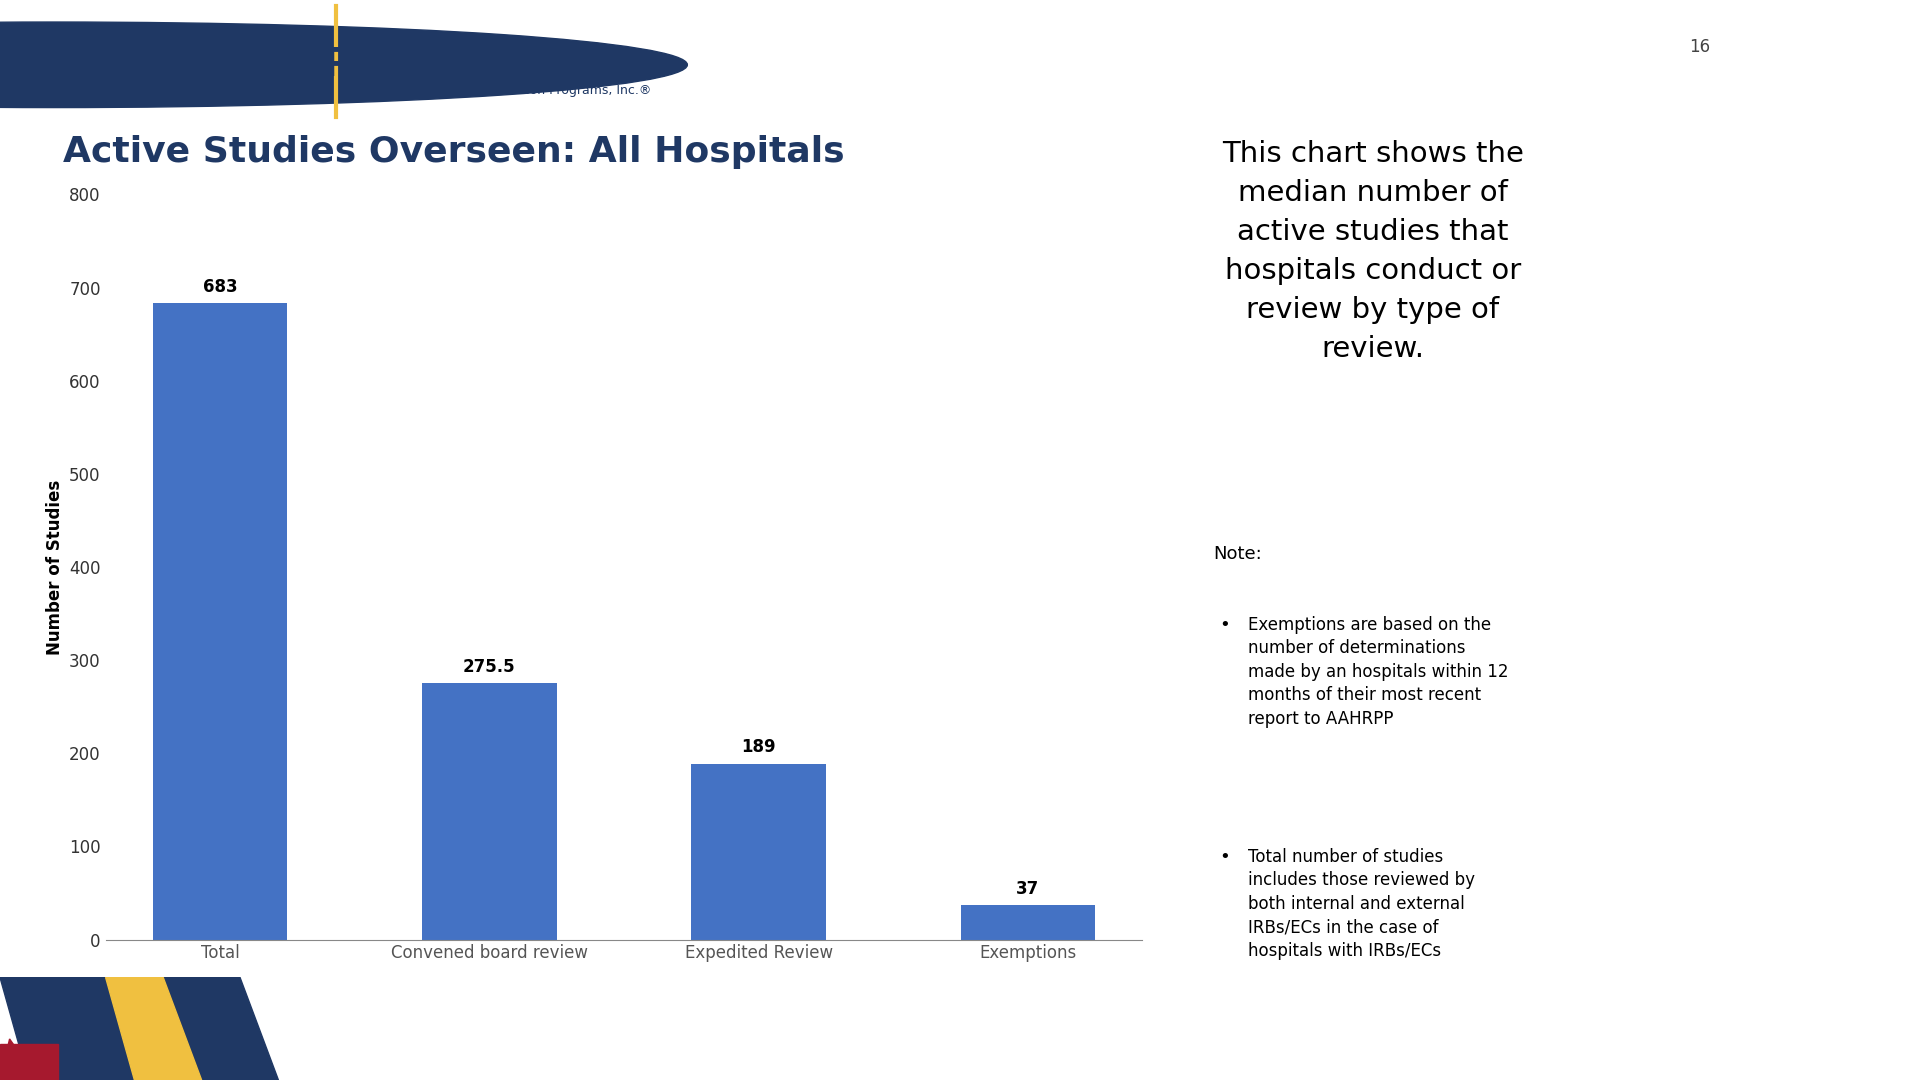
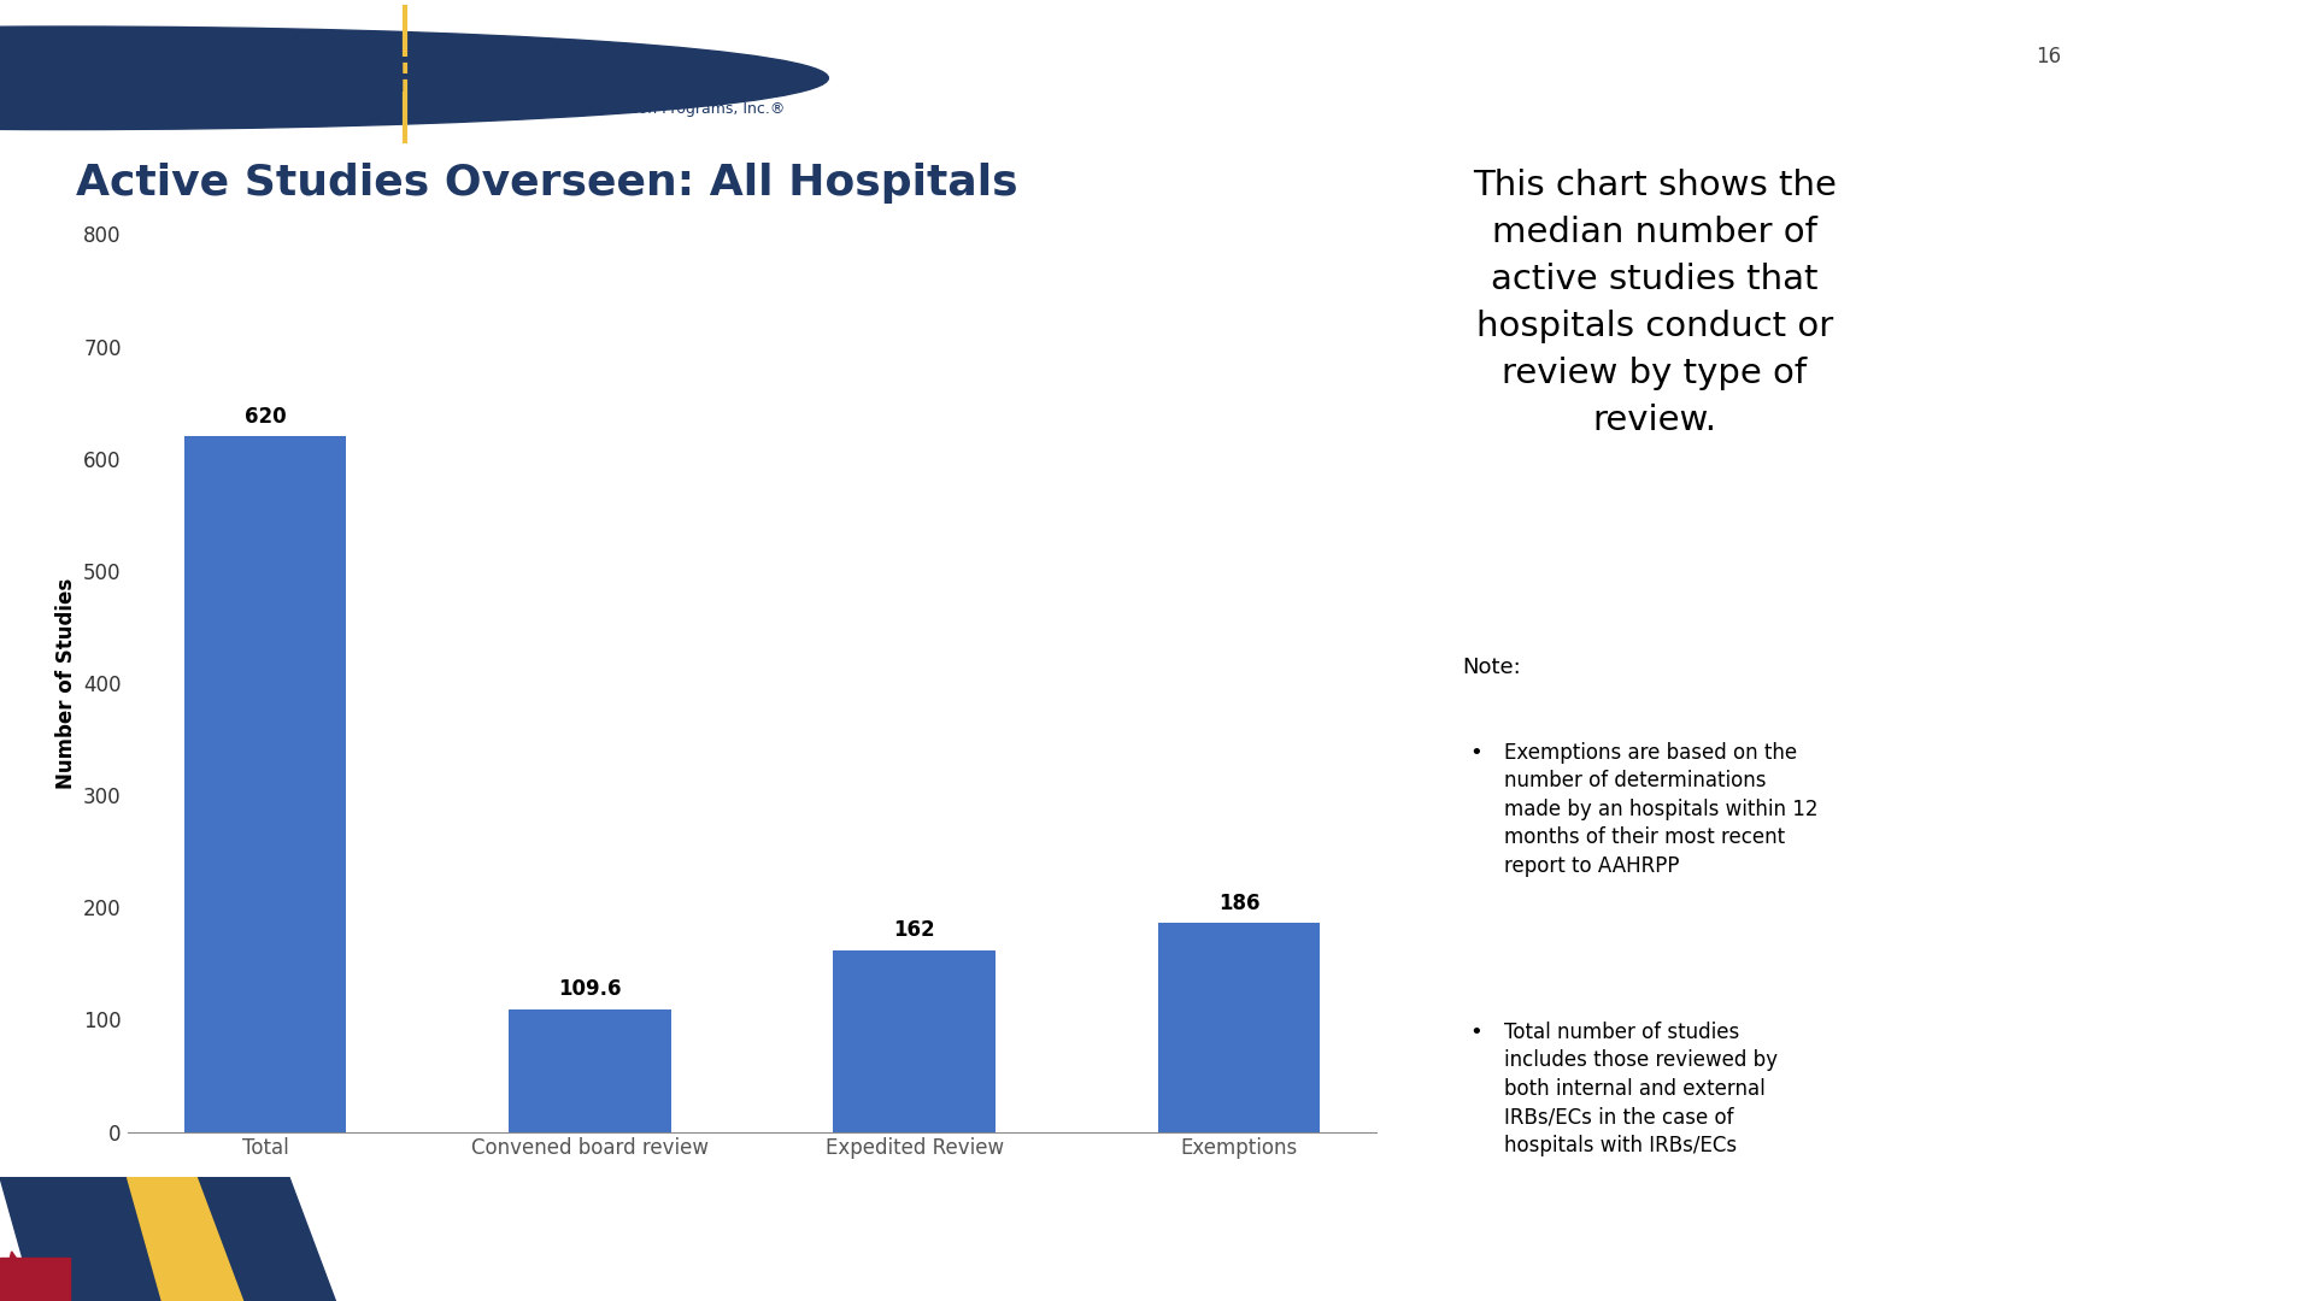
Total: 683 -> 620
Convened board review: 275.5 -> 109.6
Expedited Review: 189 -> 162
Exemptions: 37 -> 186
